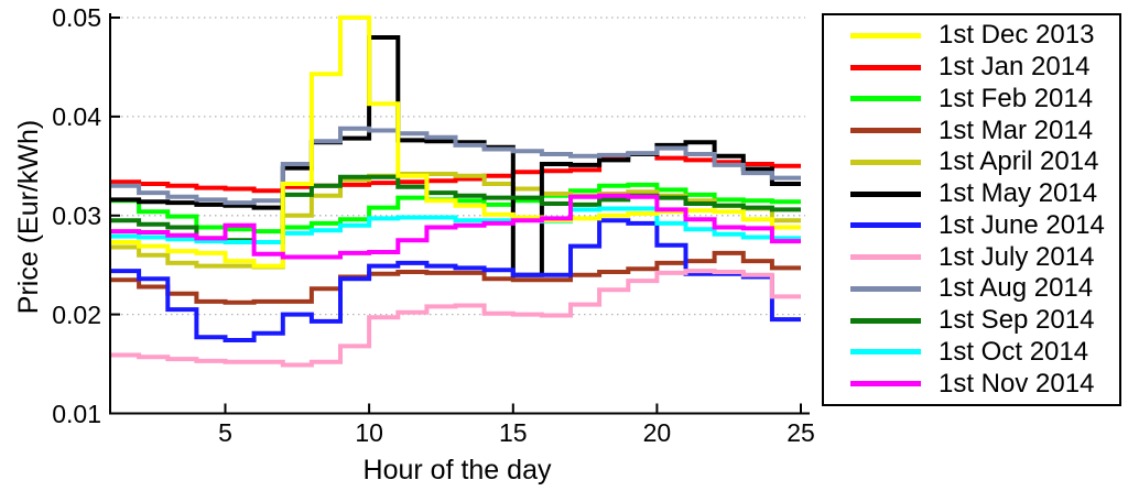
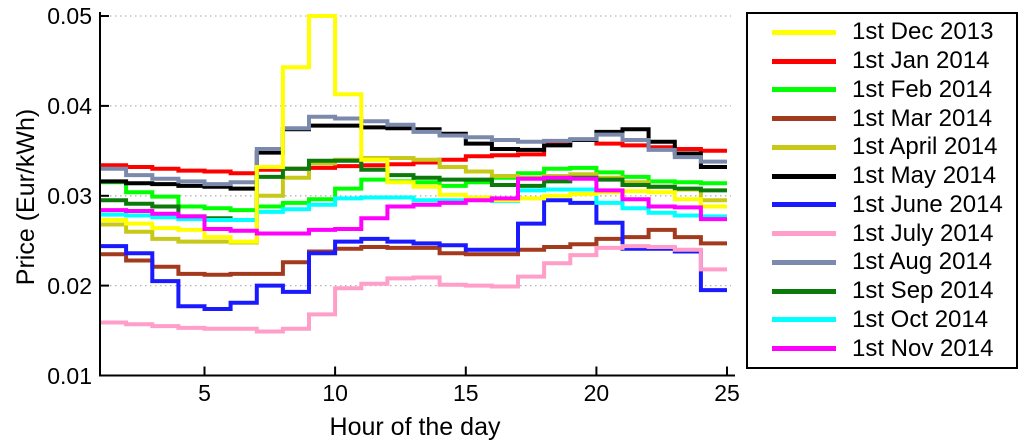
1st Nov 2014/5: 0.029 -> 0.026
1st May 2014/10: 0.048 -> 0.038
1st May 2014/15: 0.024 -> 0.036
